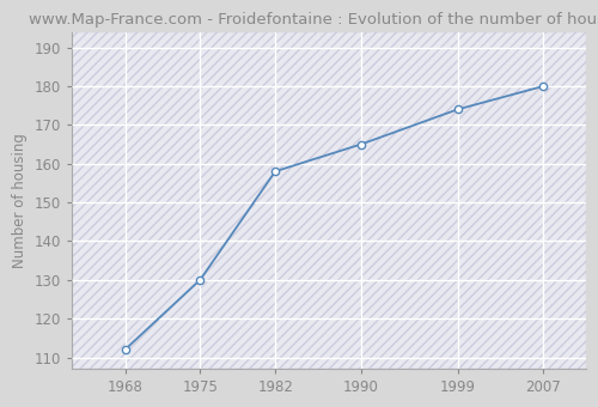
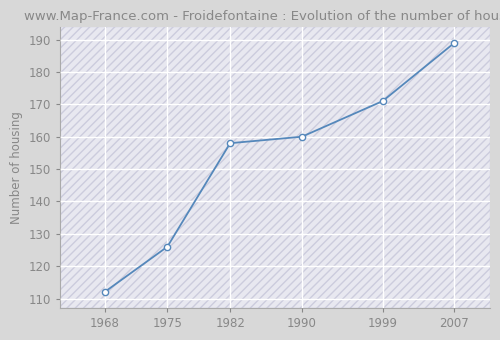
1975: 130 -> 126
1990: 165 -> 160
1999: 174 -> 171
2007: 180 -> 189
